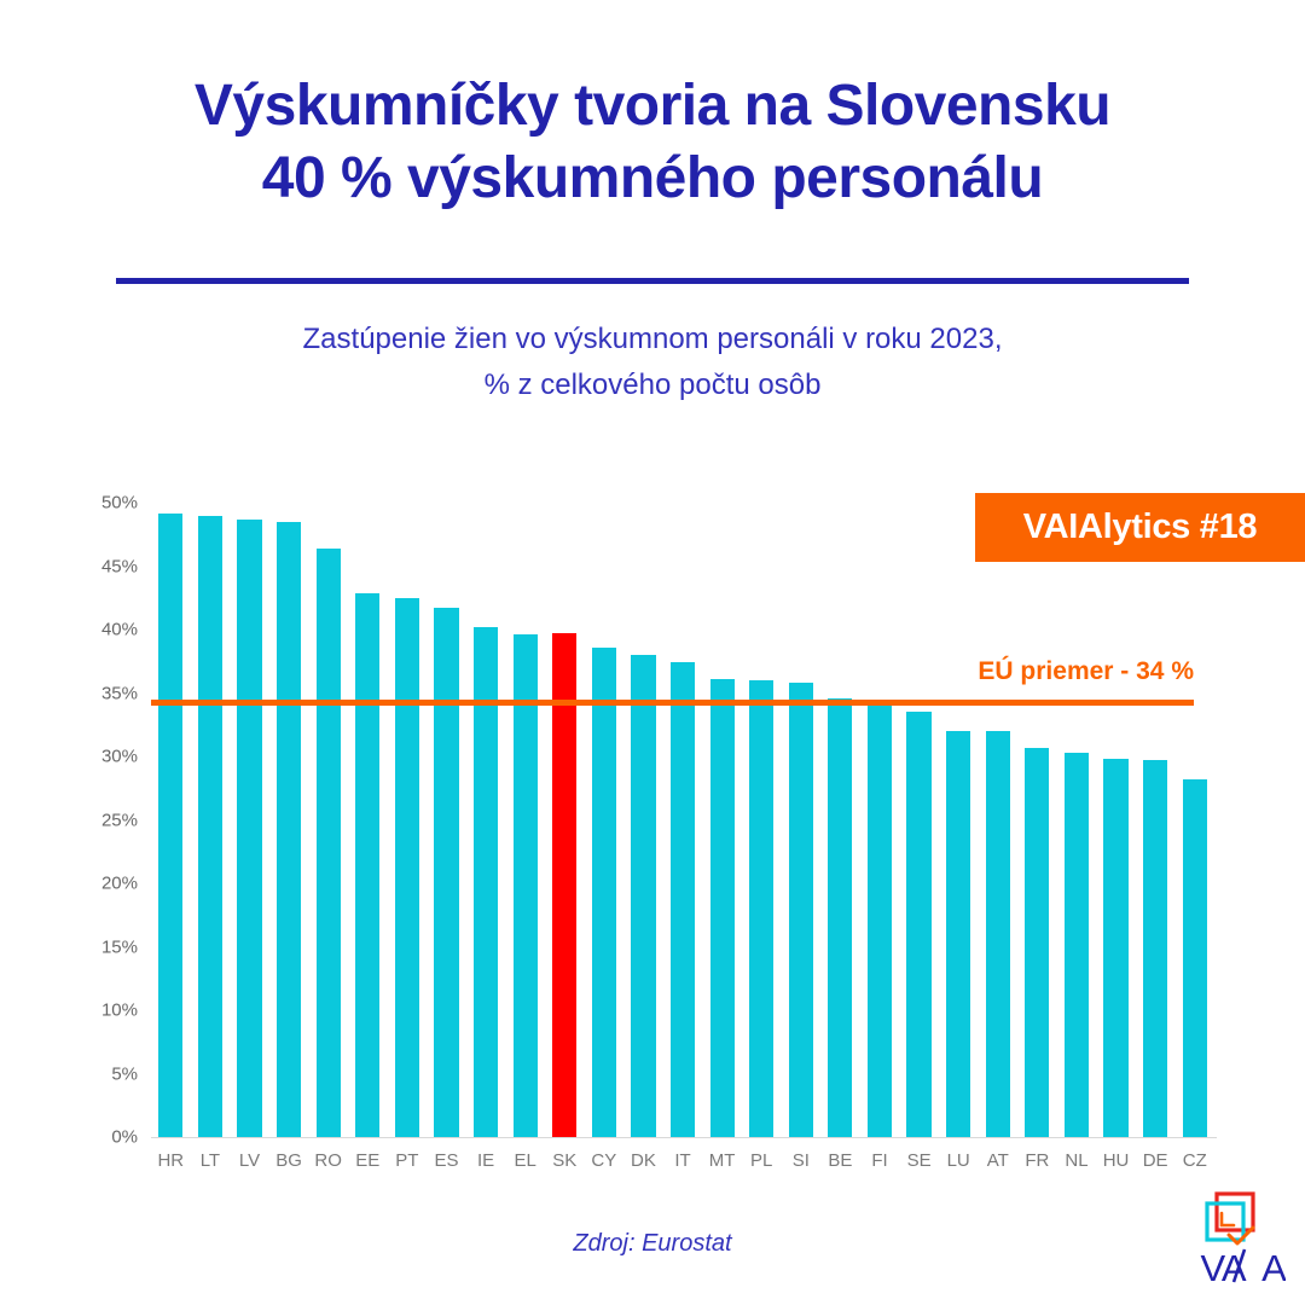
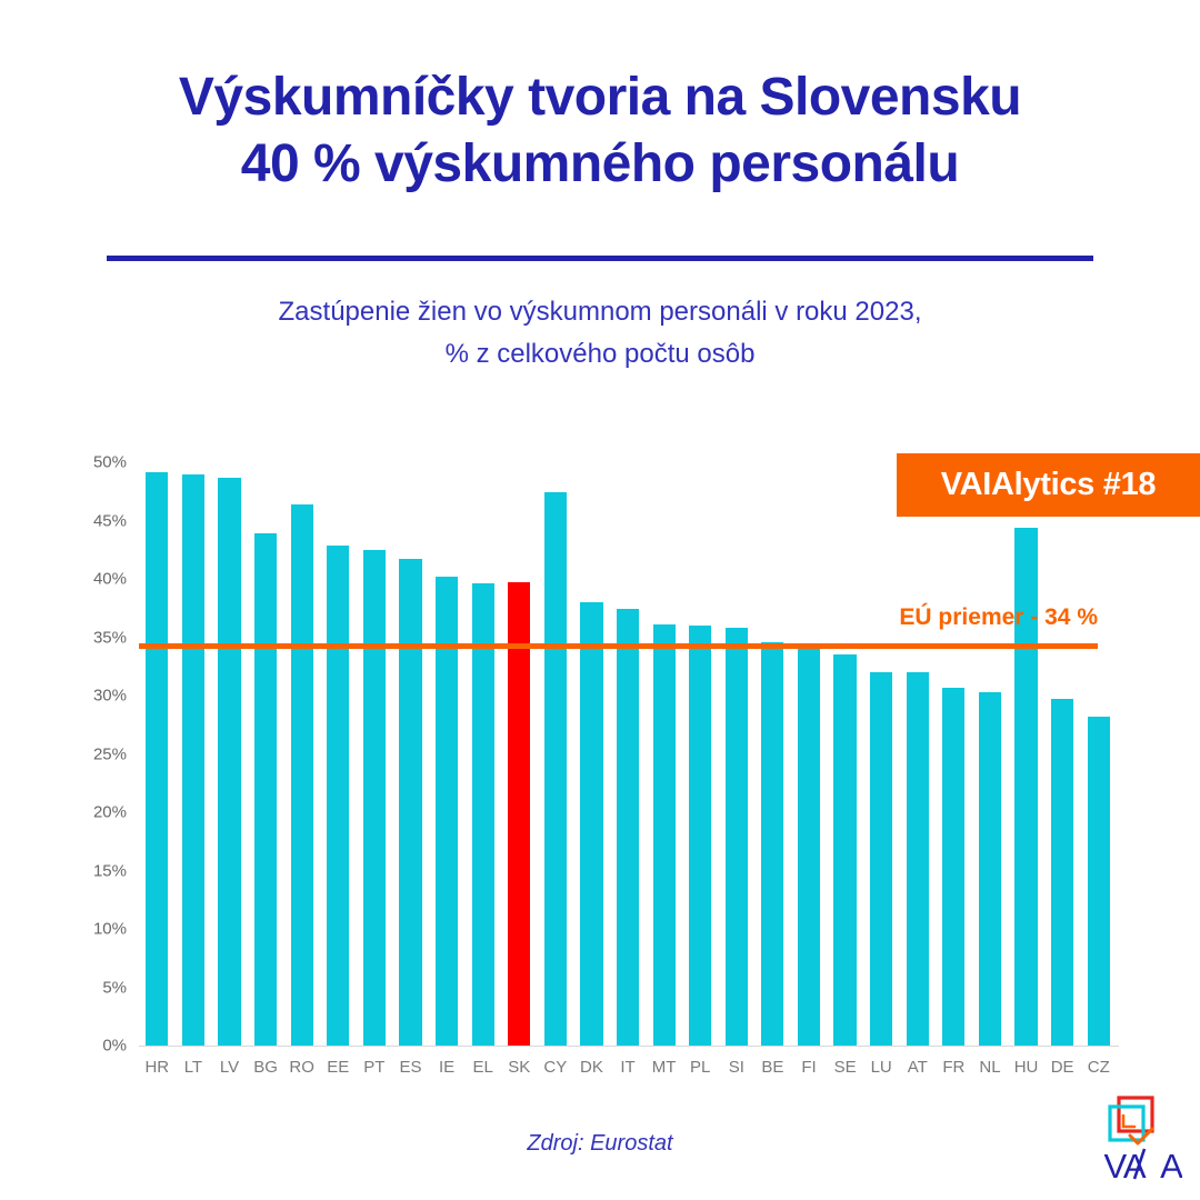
BG: 48.5% -> 43.9%
CY: 38.6% -> 47.4%
HU: 29.8% -> 44.4%
